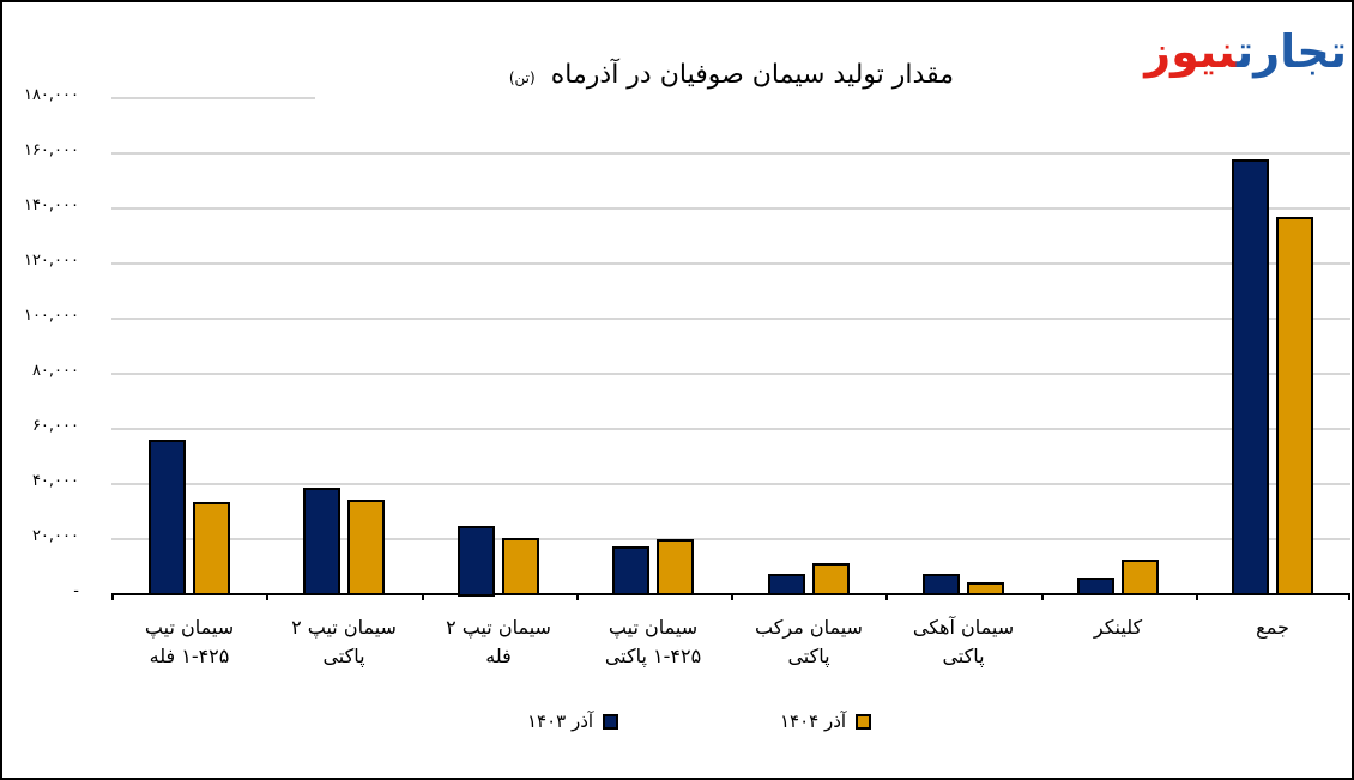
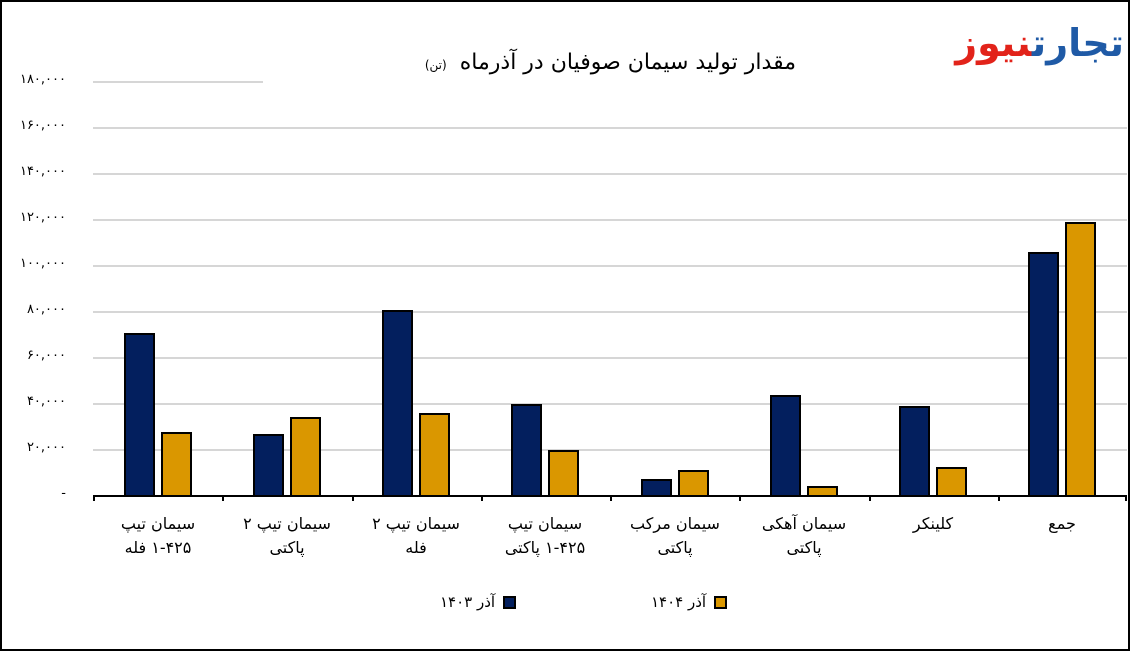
آذر ۱۴۰۳/سیمان تیپ ۱-۴۲۵ فله: 56000 -> 71000
آذر ۱۴۰۴/سیمان تیپ ۱-۴۲۵ فله: 34000 -> 28000
آذر ۱۴۰۳/سیمان تیپ ۲ پاکتی: 38000 -> 27000
آذر ۱۴۰۳/سیمان تیپ ۲ فله: 25000 -> 81000
آذر ۱۴۰۴/سیمان تیپ ۲ فله: 20000 -> 36000
آذر ۱۴۰۳/سیمان تیپ ۱-۴۲۵ پاکتی: 18000 -> 40000
آذر ۱۴۰۳/سیمان آهکی پاکتی: 8000 -> 44000
آذر ۱۴۰۳/کلینکر: 6000 -> 39000
آذر ۱۴۰۳/جمع: 158000 -> 106000
آذر ۱۴۰۴/جمع: 137000 -> 119000
